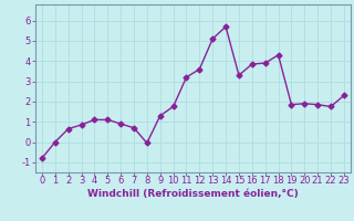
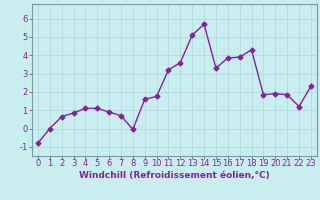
9: 1.3 -> 1.6
22: 1.8 -> 1.2
